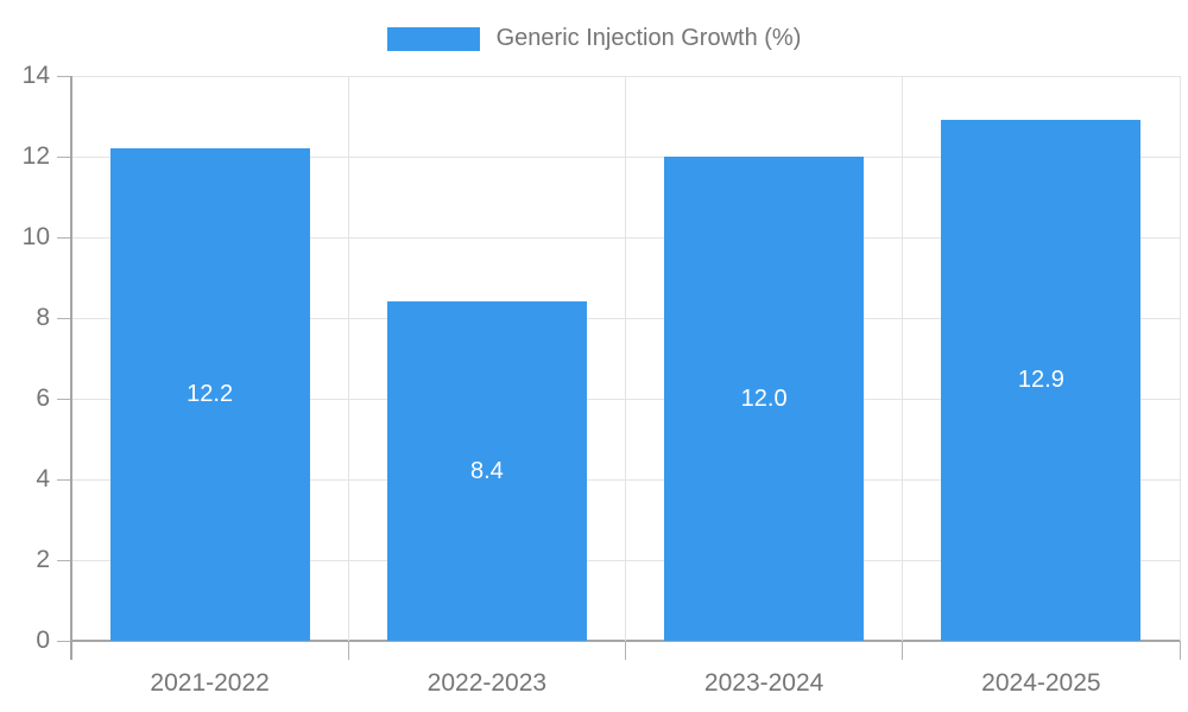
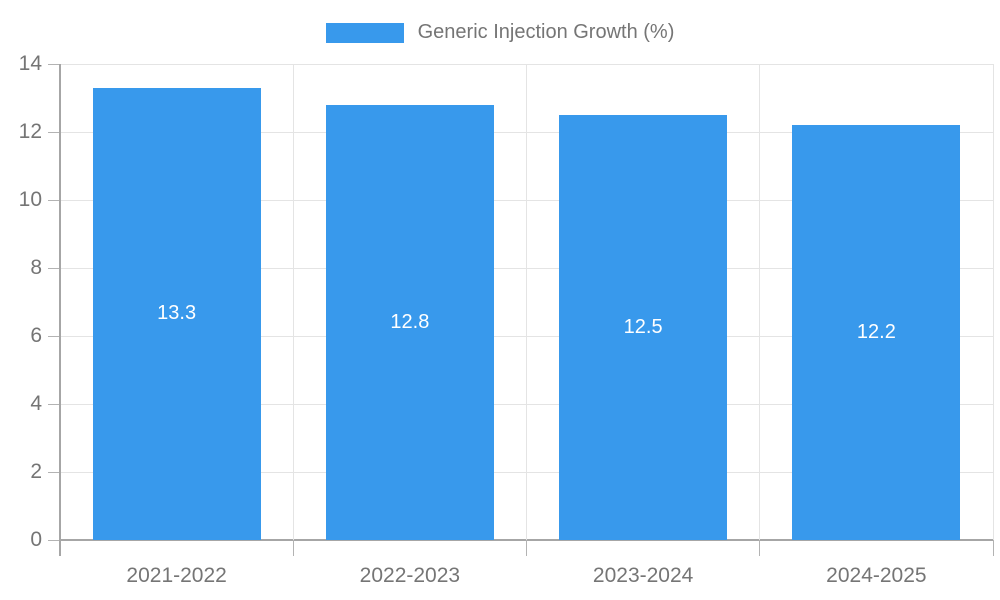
2021-2022: 12.2 -> 13.3
2022-2023: 8.4 -> 12.8
2023-2024: 12.0 -> 12.5
2024-2025: 12.9 -> 12.2
